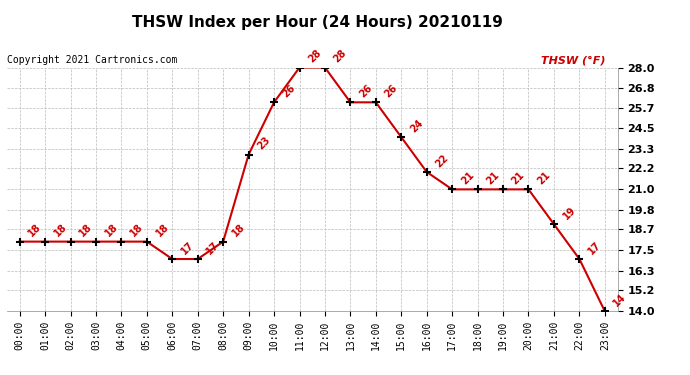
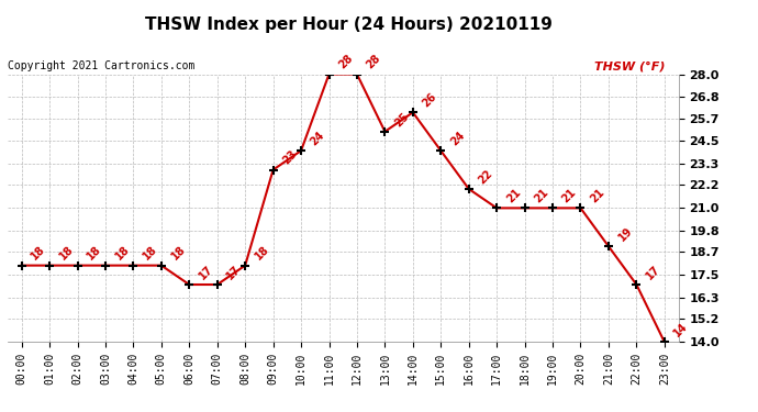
10:00: 26 -> 24
13:00: 26 -> 25
